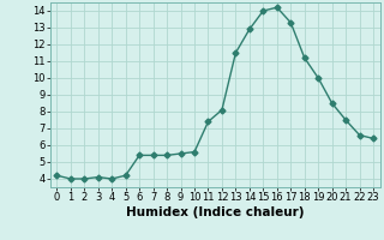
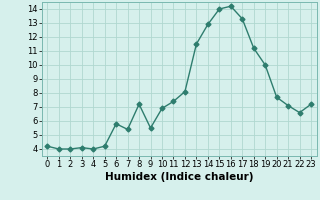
6: 5.4 -> 5.8
8: 5.4 -> 7.2
10: 5.6 -> 6.9
20: 8.5 -> 7.7
21: 7.5 -> 7.1
23: 6.4 -> 7.2
